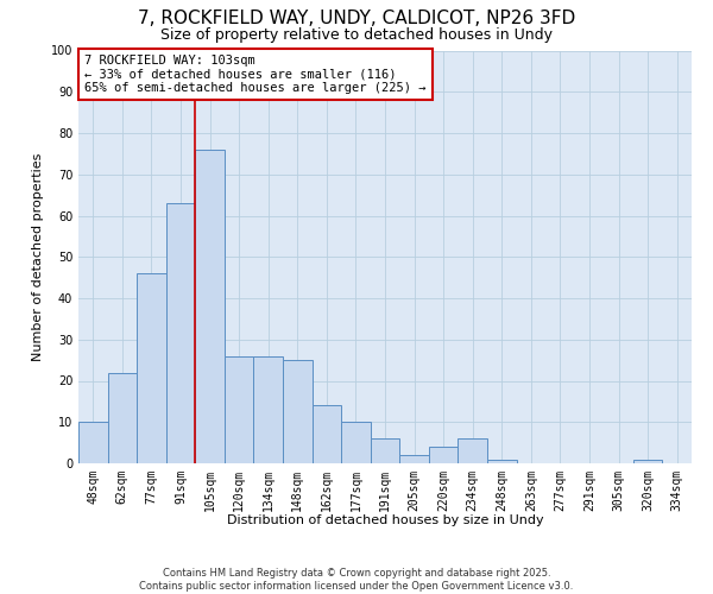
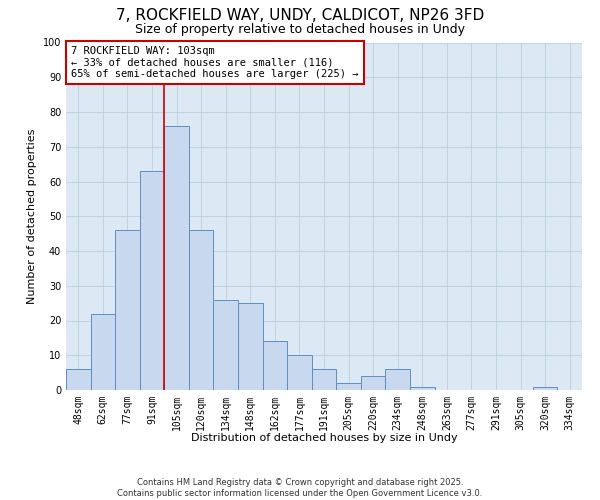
48sqm: 10 -> 6
120sqm: 26 -> 46
